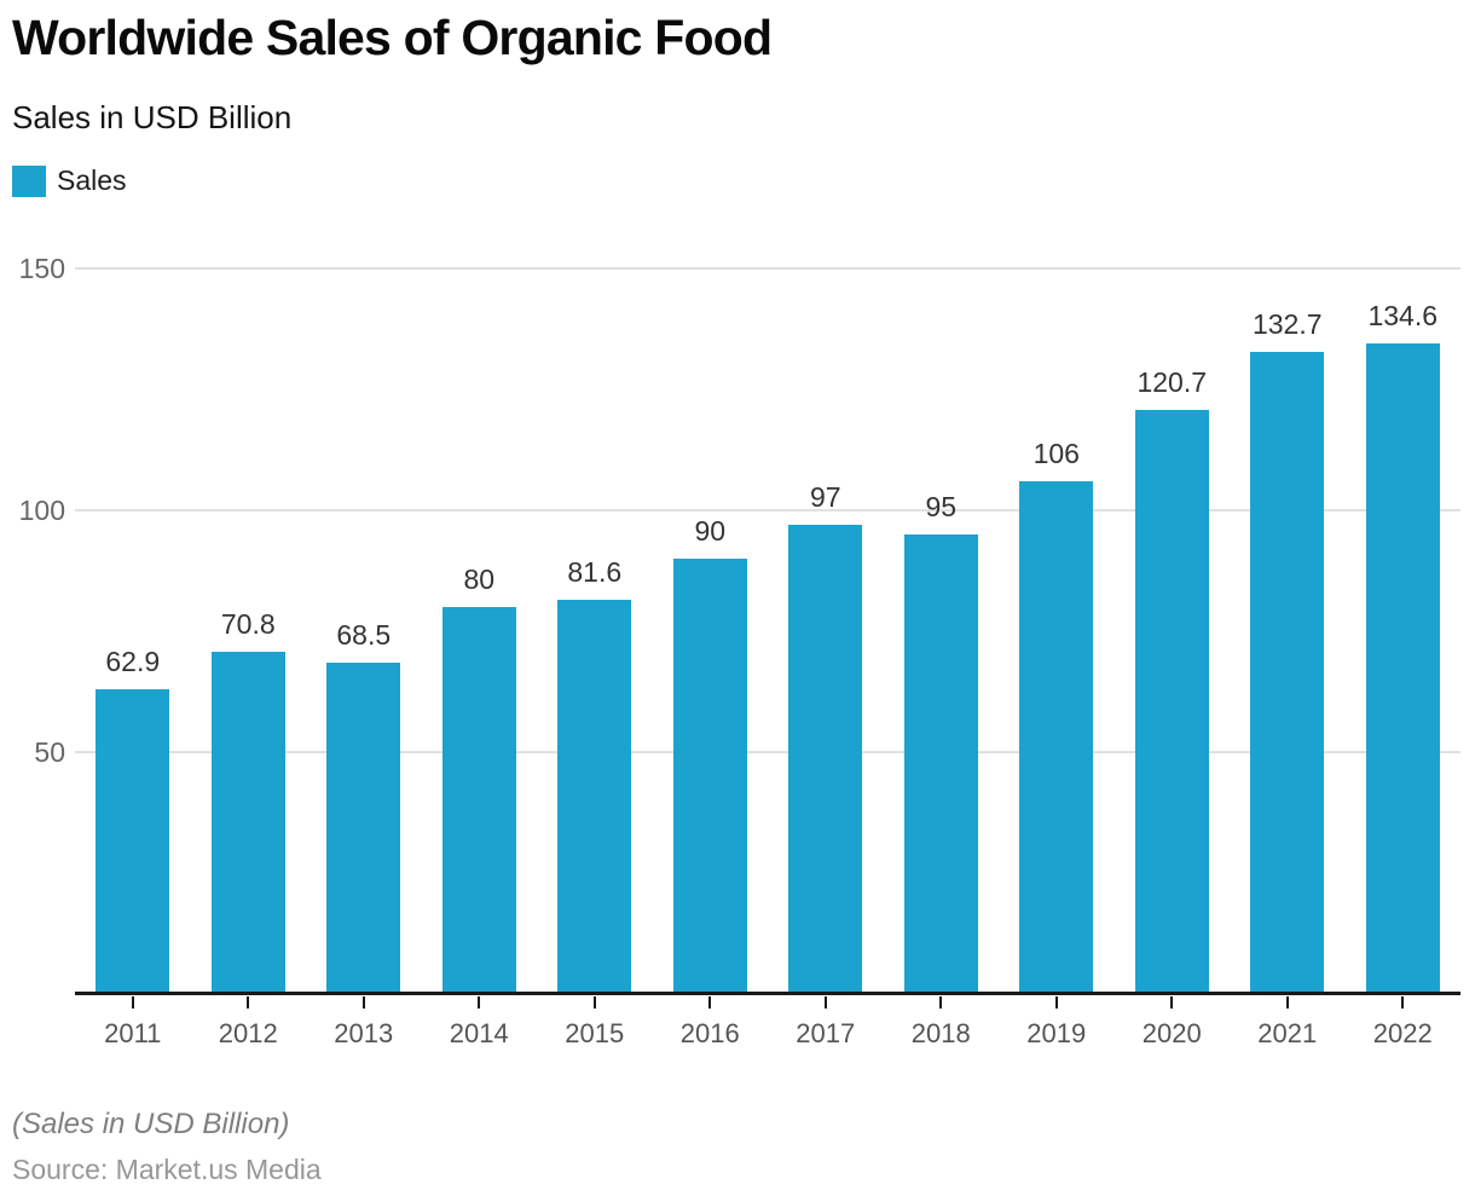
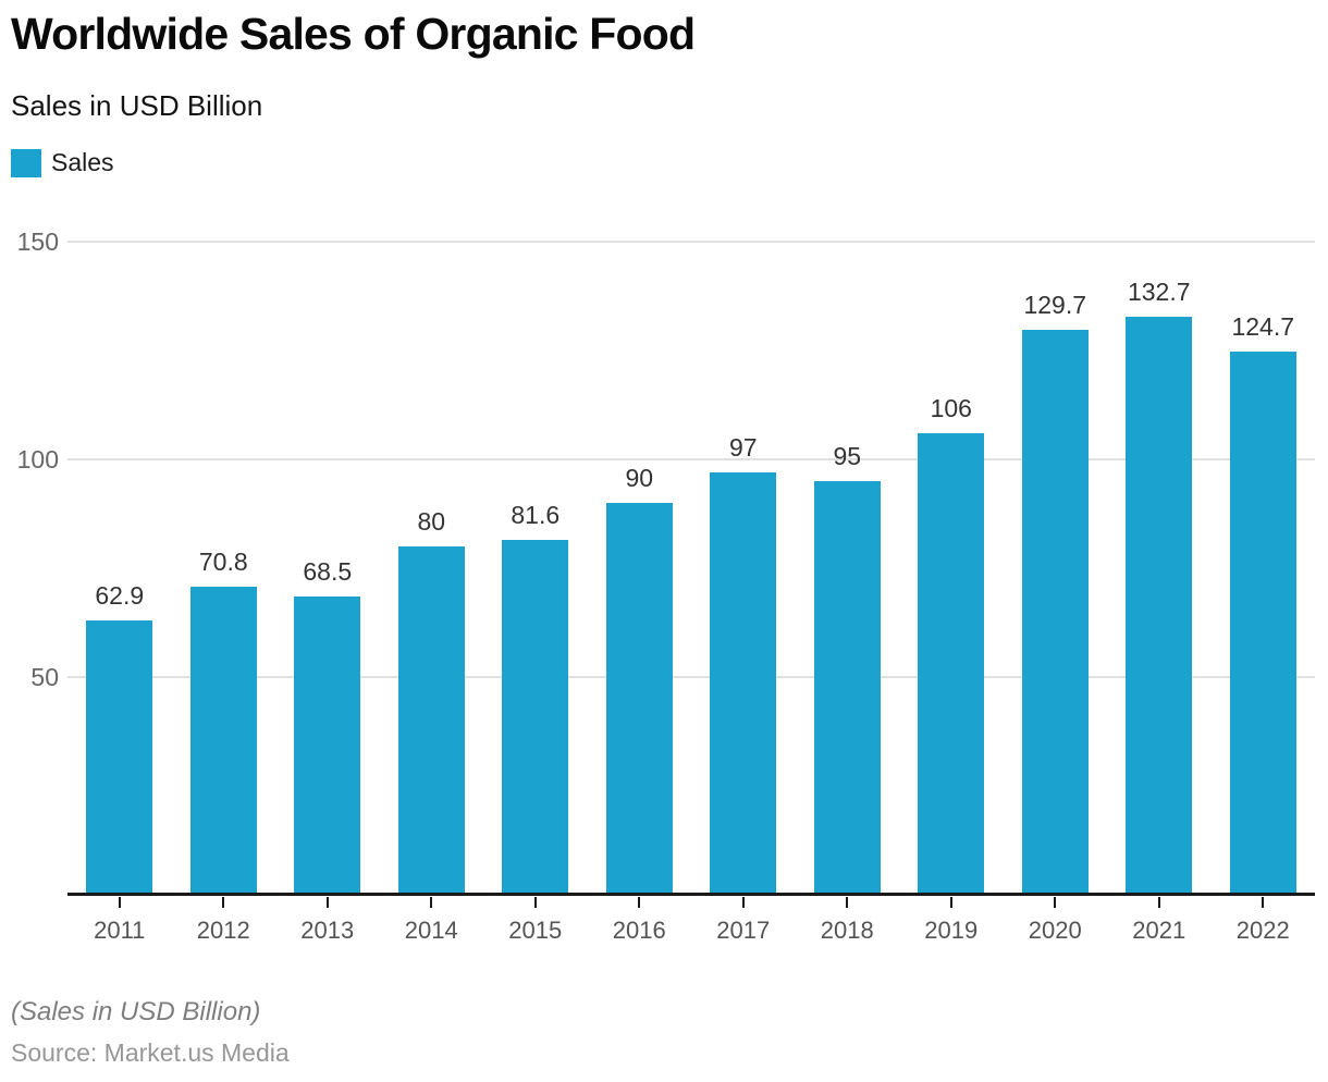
2020: 120.7 -> 129.7
2022: 134.6 -> 124.7
